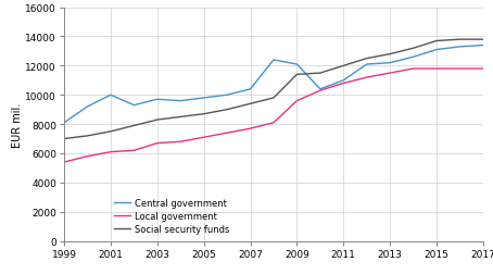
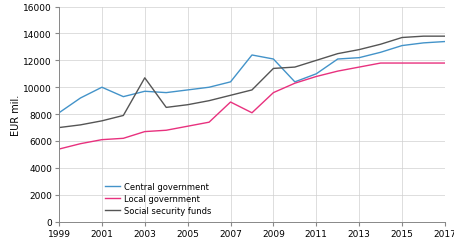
Social security funds/2003: 8300 -> 10700
Local government/2007: 7700 -> 8900
